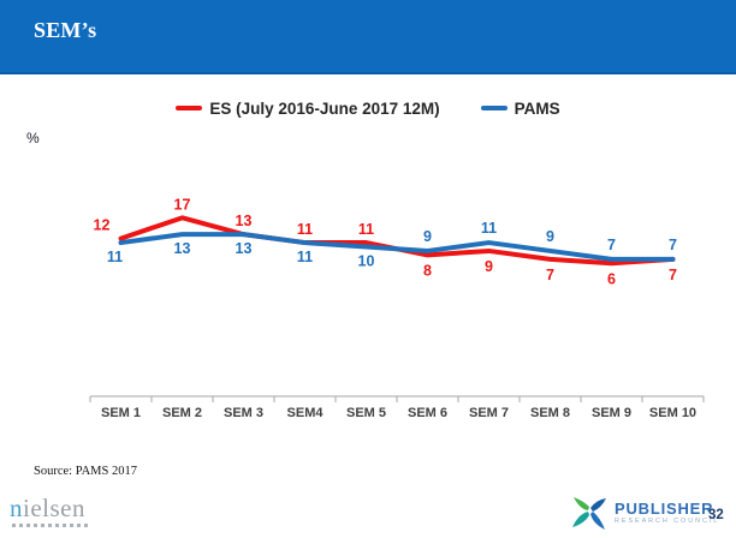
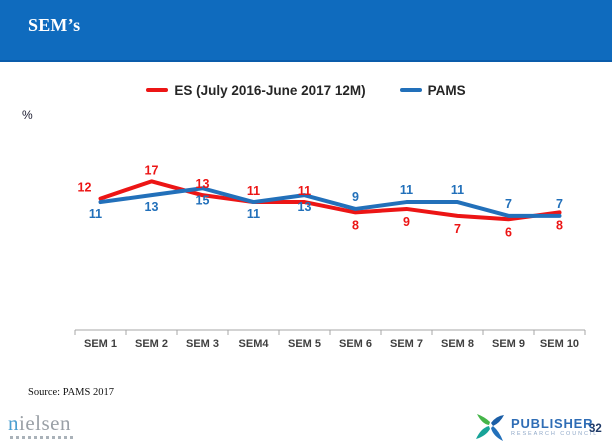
PAMS/SEM 3: 13 -> 15
PAMS/SEM 5: 10 -> 13
PAMS/SEM 8: 9 -> 11
ES (July 2016-June 2017 12M)/SEM 10: 7 -> 8
